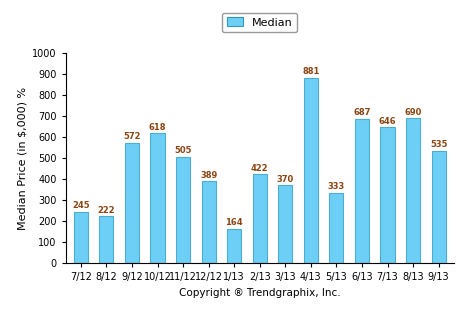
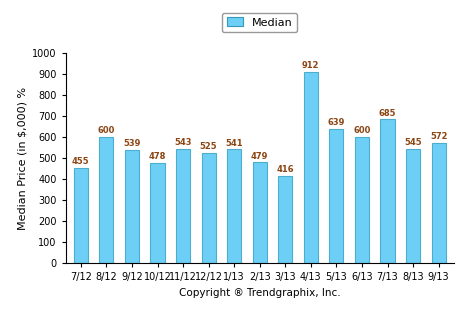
7/12: 245 -> 455
8/12: 222 -> 600
9/12: 572 -> 539
10/12: 618 -> 478
11/12: 505 -> 543
12/12: 389 -> 525
1/13: 164 -> 541
2/13: 422 -> 479
3/13: 370 -> 416
4/13: 881 -> 912
5/13: 333 -> 639
6/13: 687 -> 600
7/13: 646 -> 685
8/13: 690 -> 545
9/13: 535 -> 572
